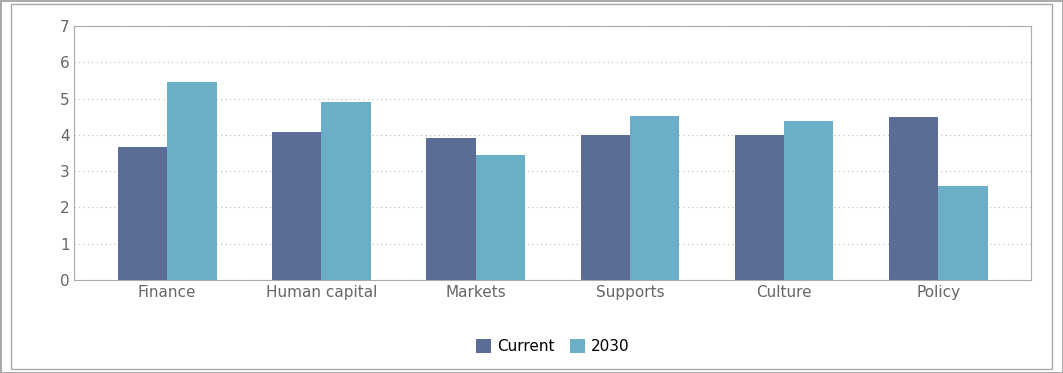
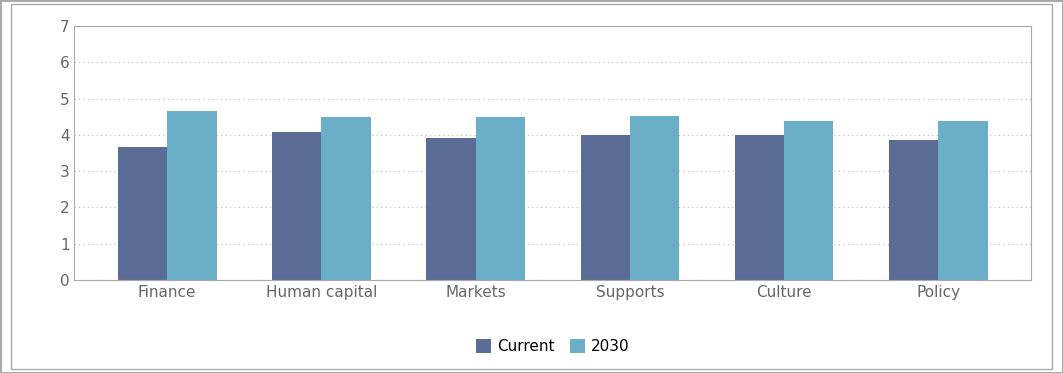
2030/Finance: 5.45 -> 4.65
2030/Human capital: 4.90 -> 4.50
2030/Markets: 3.45 -> 4.48
Current/Policy: 4.50 -> 3.85
2030/Policy: 2.60 -> 4.37
